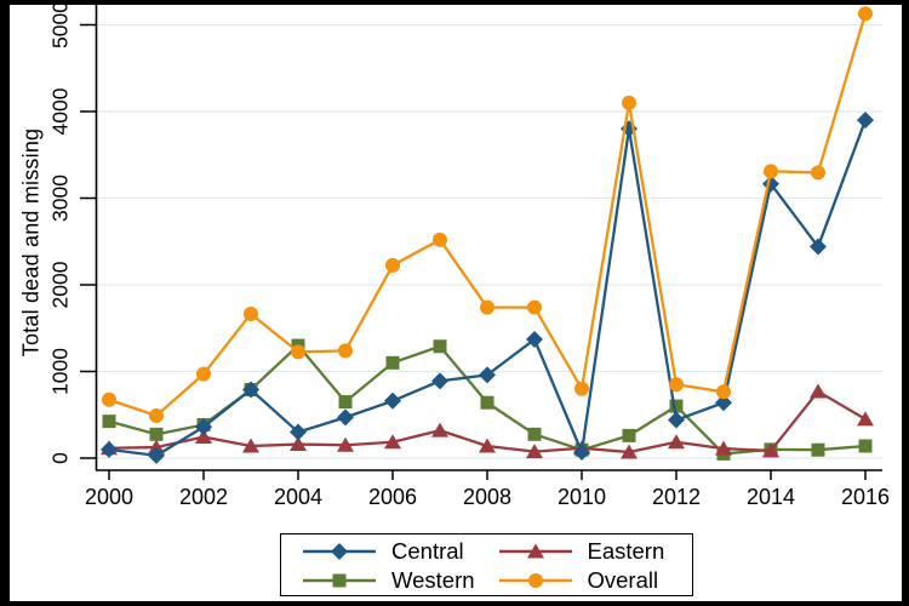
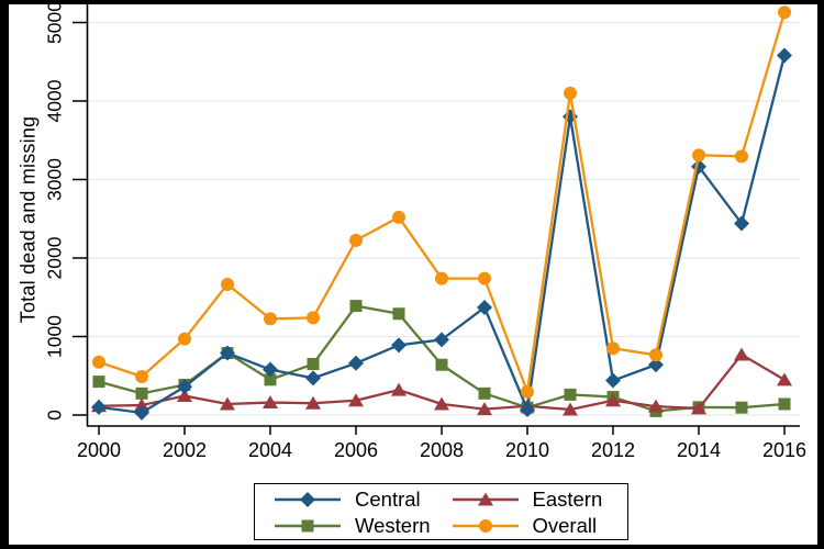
Central/2004: 300 -> 600
Western/2004: 1300 -> 400
Western/2006: 1100 -> 1400
Overall/2010: 800 -> 300
Western/2012: 600 -> 200
Central/2016: 3900 -> 4600
